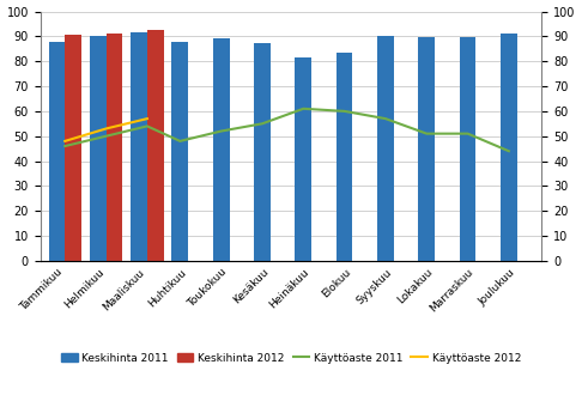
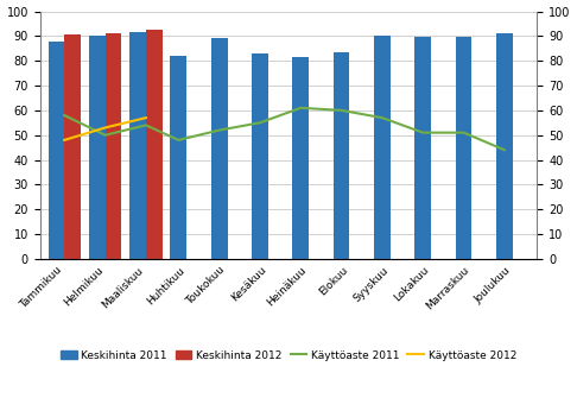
Käyttöaste 2011/Tammikuu: 46 -> 58
Keskihinta 2011/Huhtikuu: 88.0 -> 82.0
Keskihinta 2011/Kesäkuu: 87.5 -> 83.0
